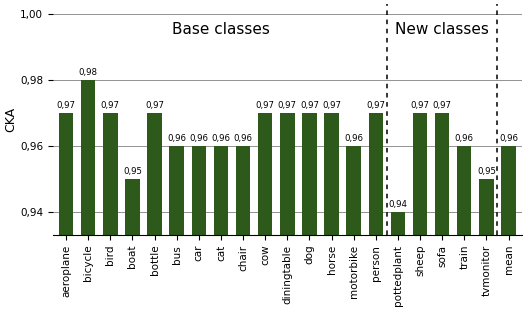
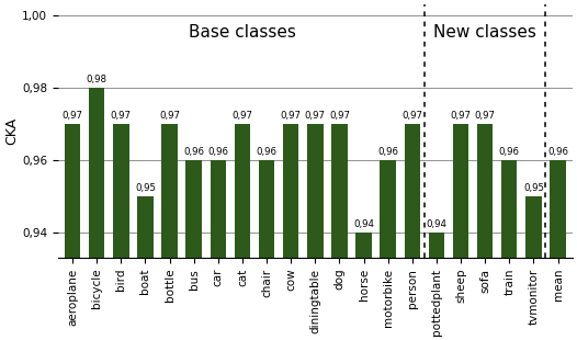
cat: 0,96 -> 0,97
horse: 0,97 -> 0,94
